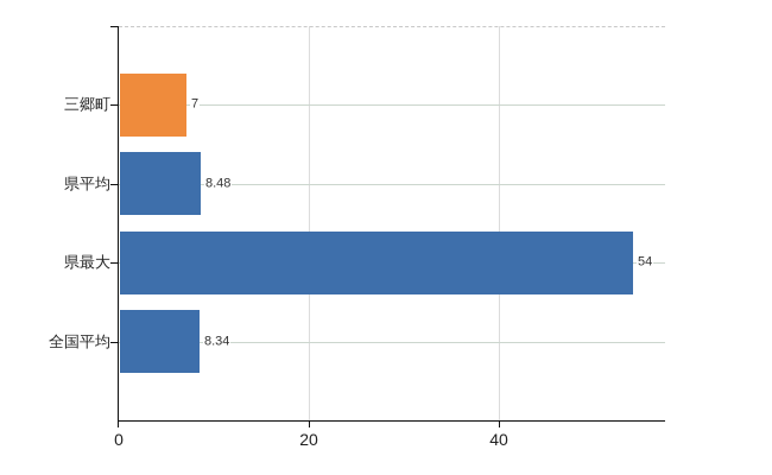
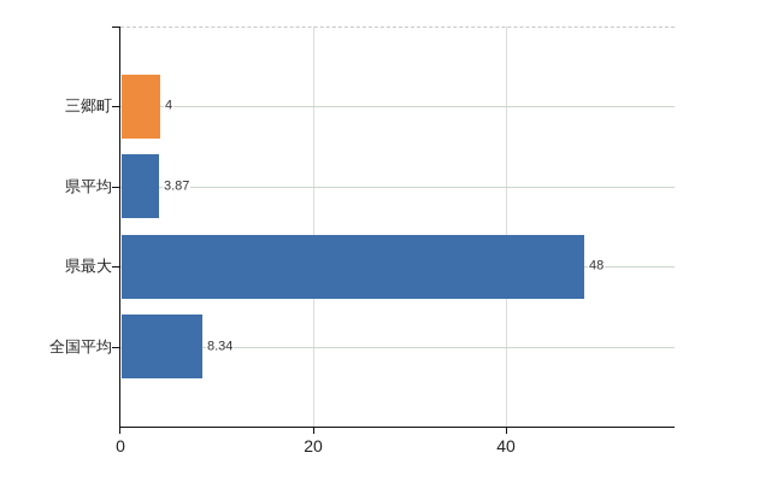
三郷町: 7 -> 4
県平均: 8.48 -> 3.87
県最大: 54 -> 48
